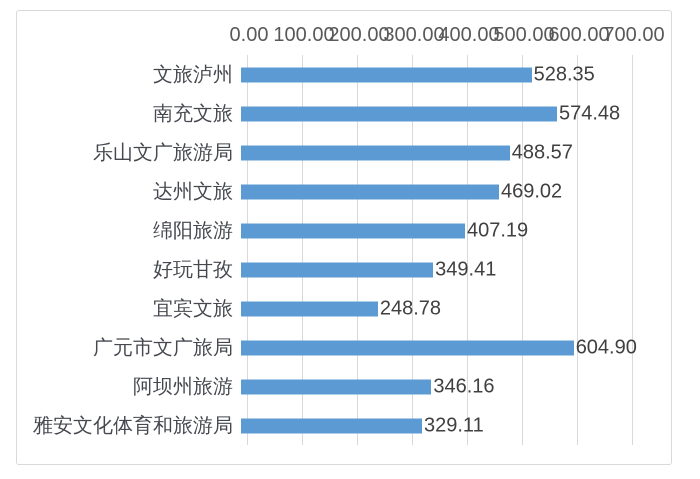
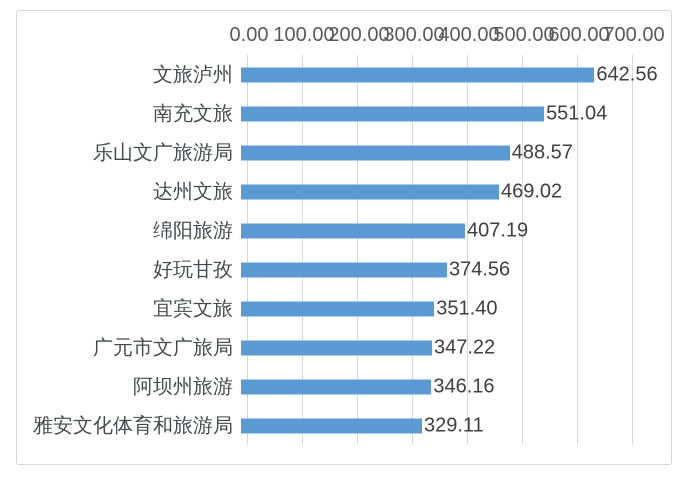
文旅泸州: 528.35 -> 642.56
南充文旅: 574.48 -> 551.04
好玩甘孜: 349.41 -> 374.56
宜宾文旅: 248.78 -> 351.40
广元市文广旅局: 604.90 -> 347.22
